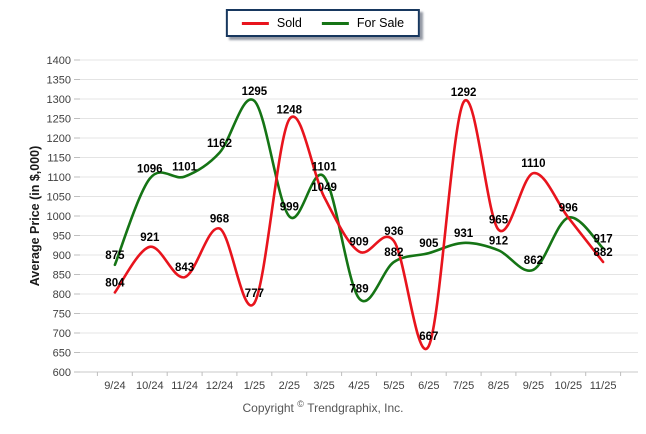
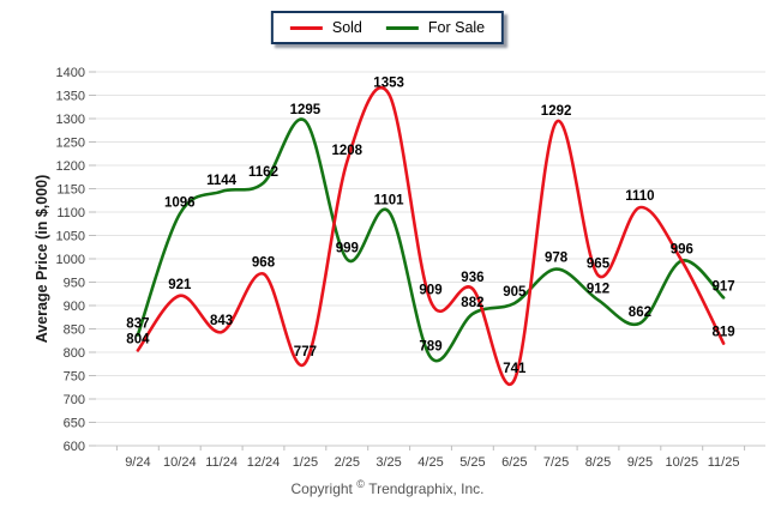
For Sale/9/24: 875 -> 837
For Sale/11/24: 1101 -> 1144
Sold/2/25: 1248 -> 1208
Sold/3/25: 1049 -> 1353
Sold/6/25: 667 -> 741
For Sale/7/25: 931 -> 978
Sold/11/25: 882 -> 819
